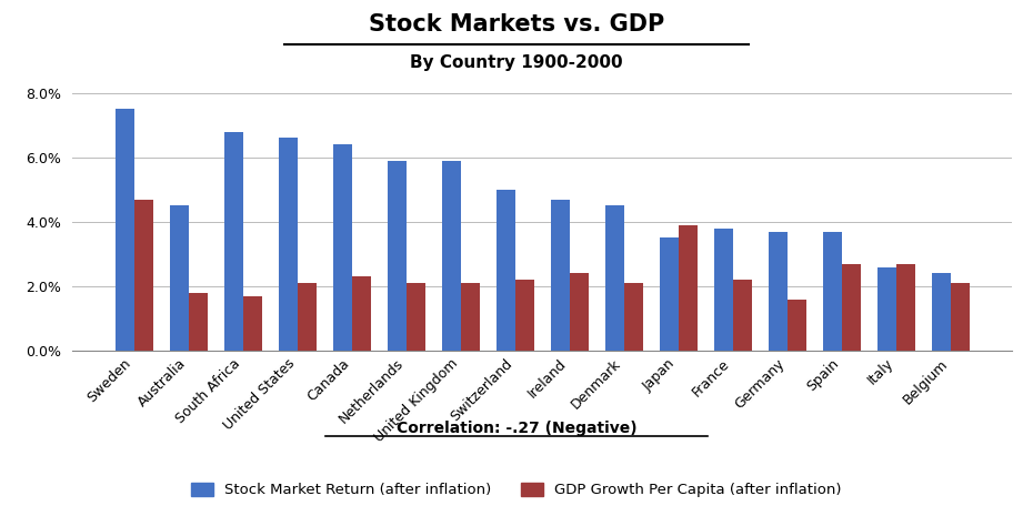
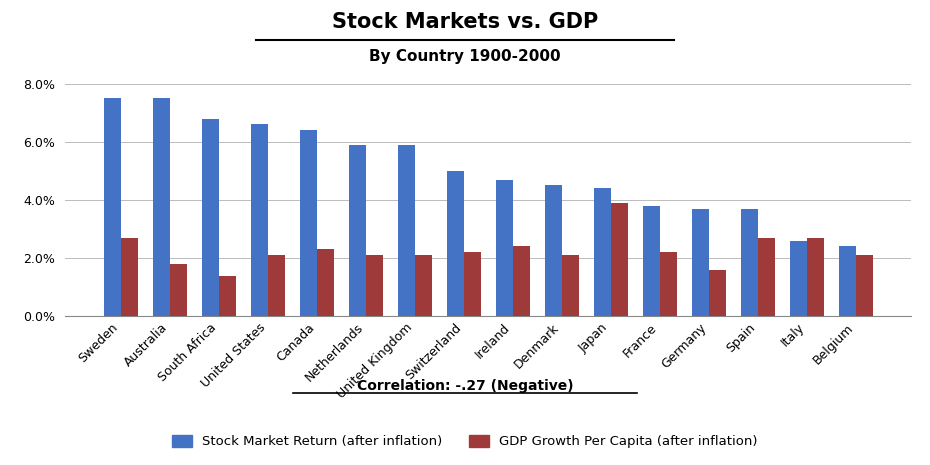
GDP Growth Per Capita (after inflation)/Sweden: 4.7% -> 2.7%
Stock Market Return (after inflation)/Australia: 4.5% -> 7.5%
GDP Growth Per Capita (after inflation)/South Africa: 1.7% -> 1.4%
Stock Market Return (after inflation)/Japan: 3.5% -> 4.4%
